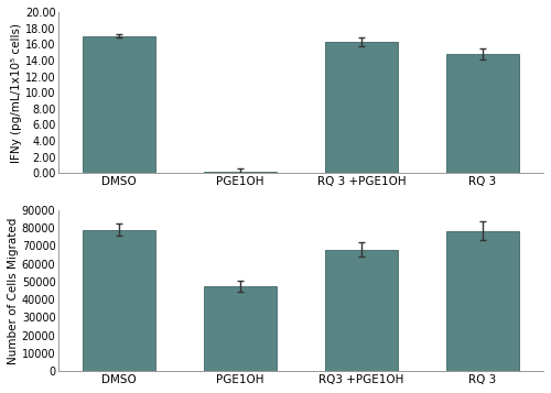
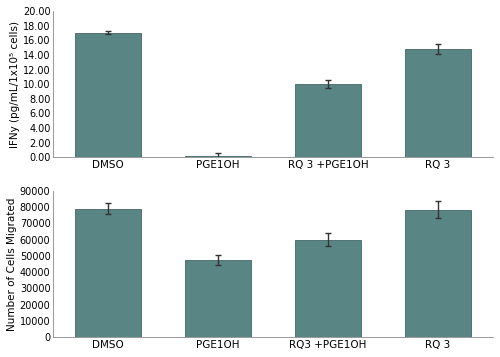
RQ 3 +PGE1OH: 16.3 -> 10.0
RQ3 +PGE1OH: 68000 -> 60000
